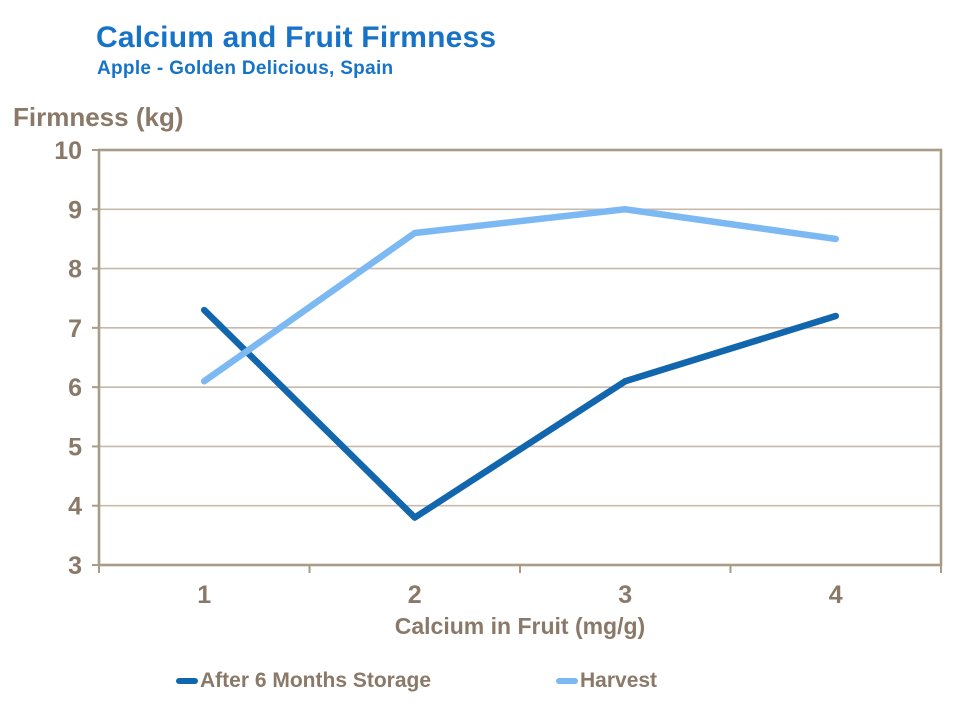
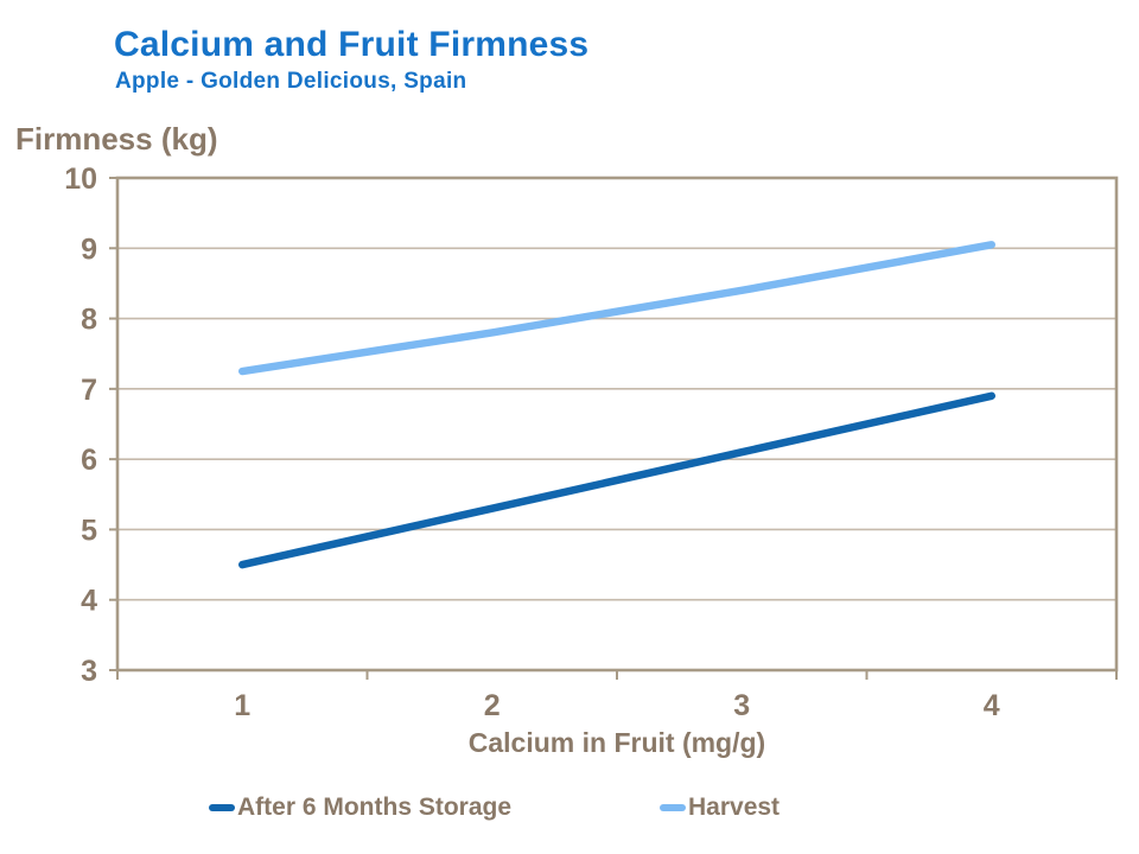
After 6 Months Storage/1: 7.3 -> 4.5
Harvest/1: 6.1 -> 7.2
After 6 Months Storage/2: 3.8 -> 5.3
Harvest/2: 8.6 -> 7.8
Harvest/3: 9.0 -> 8.4
After 6 Months Storage/4: 7.2 -> 6.9
Harvest/4: 8.5 -> 9.1
